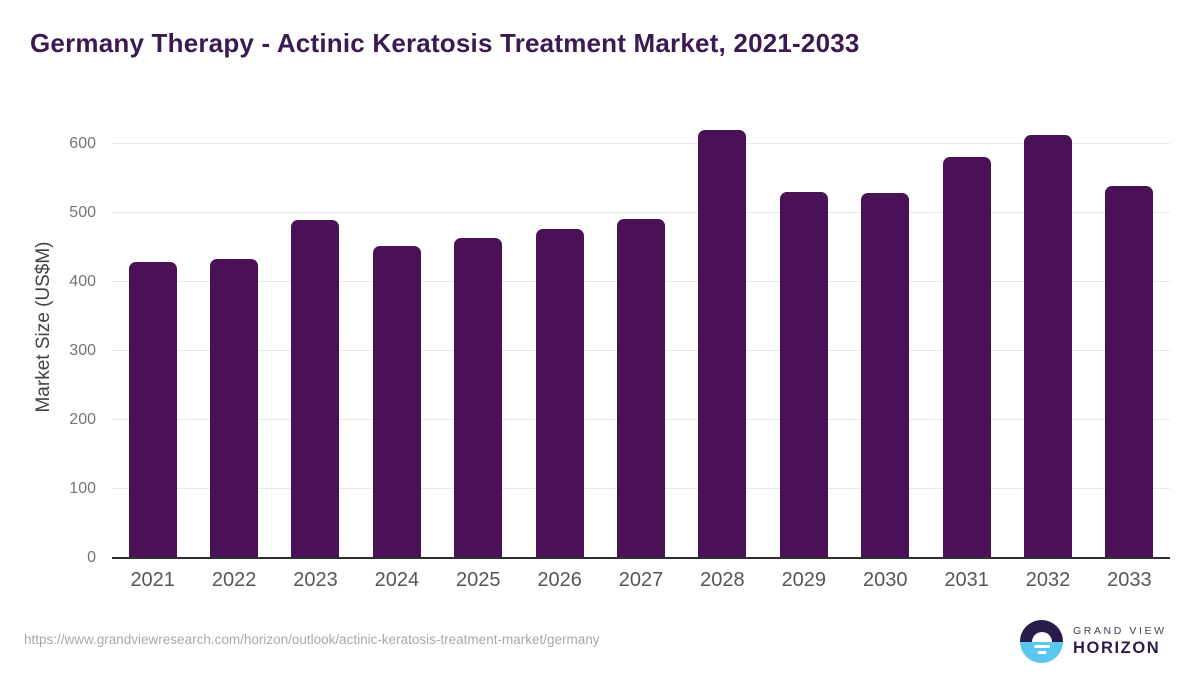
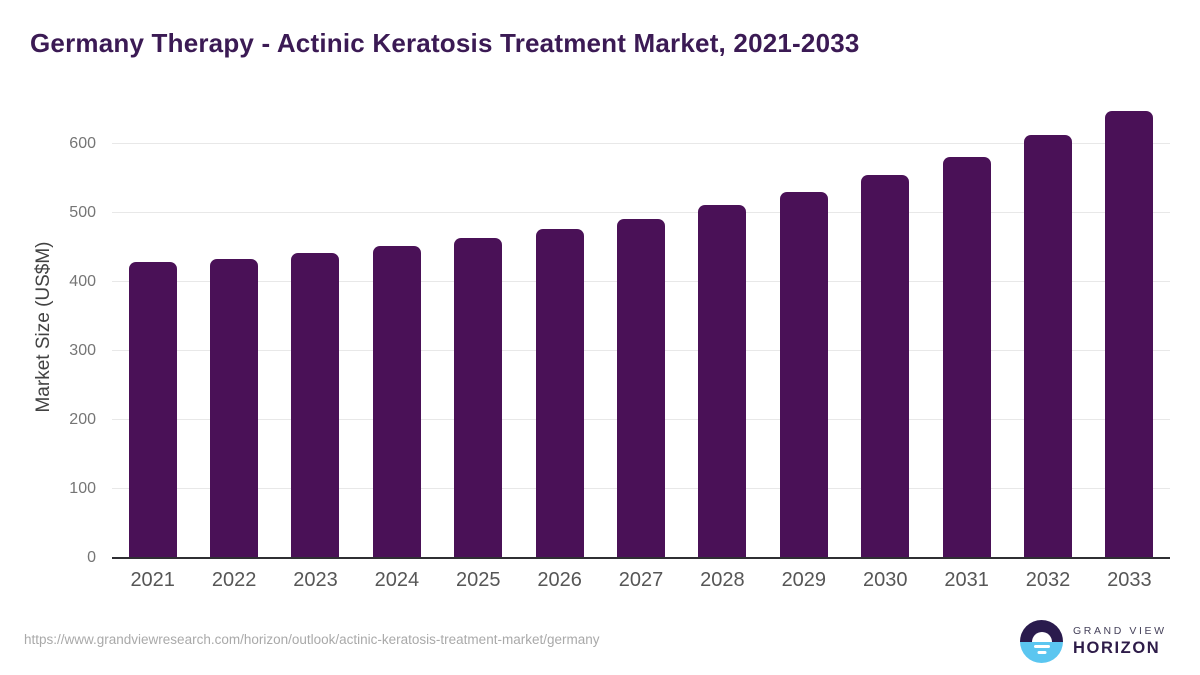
2023: 490 -> 440
2028: 620 -> 510
2030: 530 -> 560
2033: 540 -> 650
